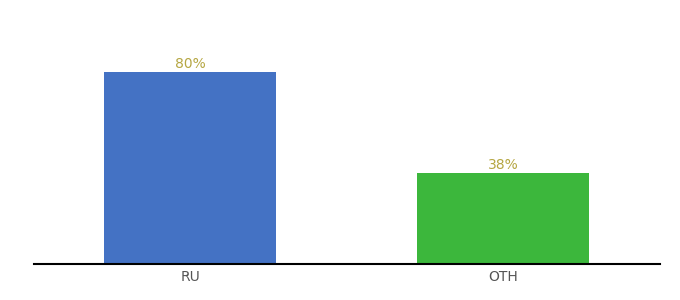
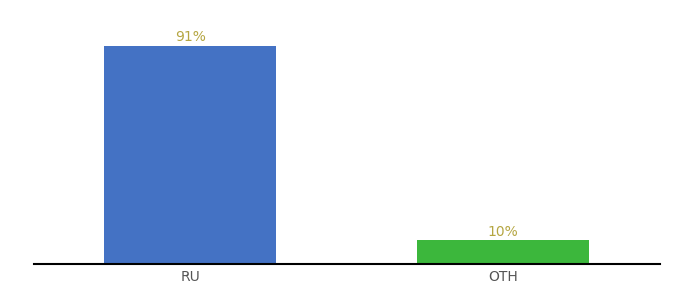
RU: 80% -> 91%
OTH: 38% -> 10%
